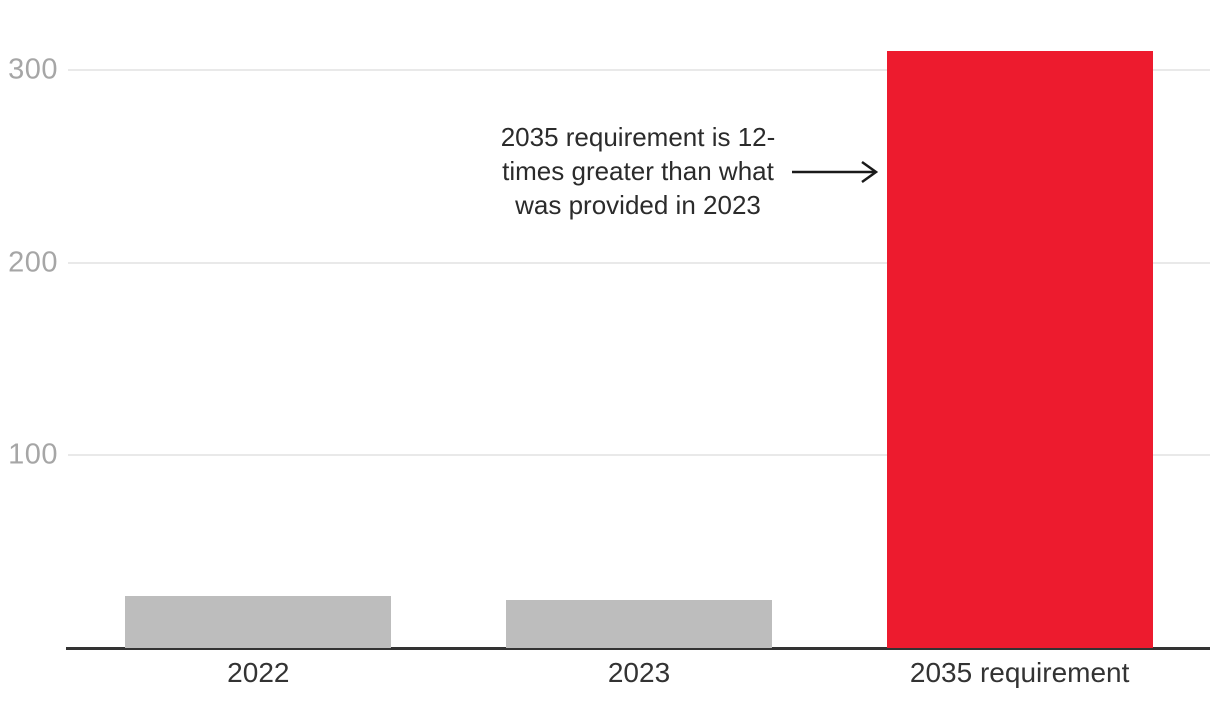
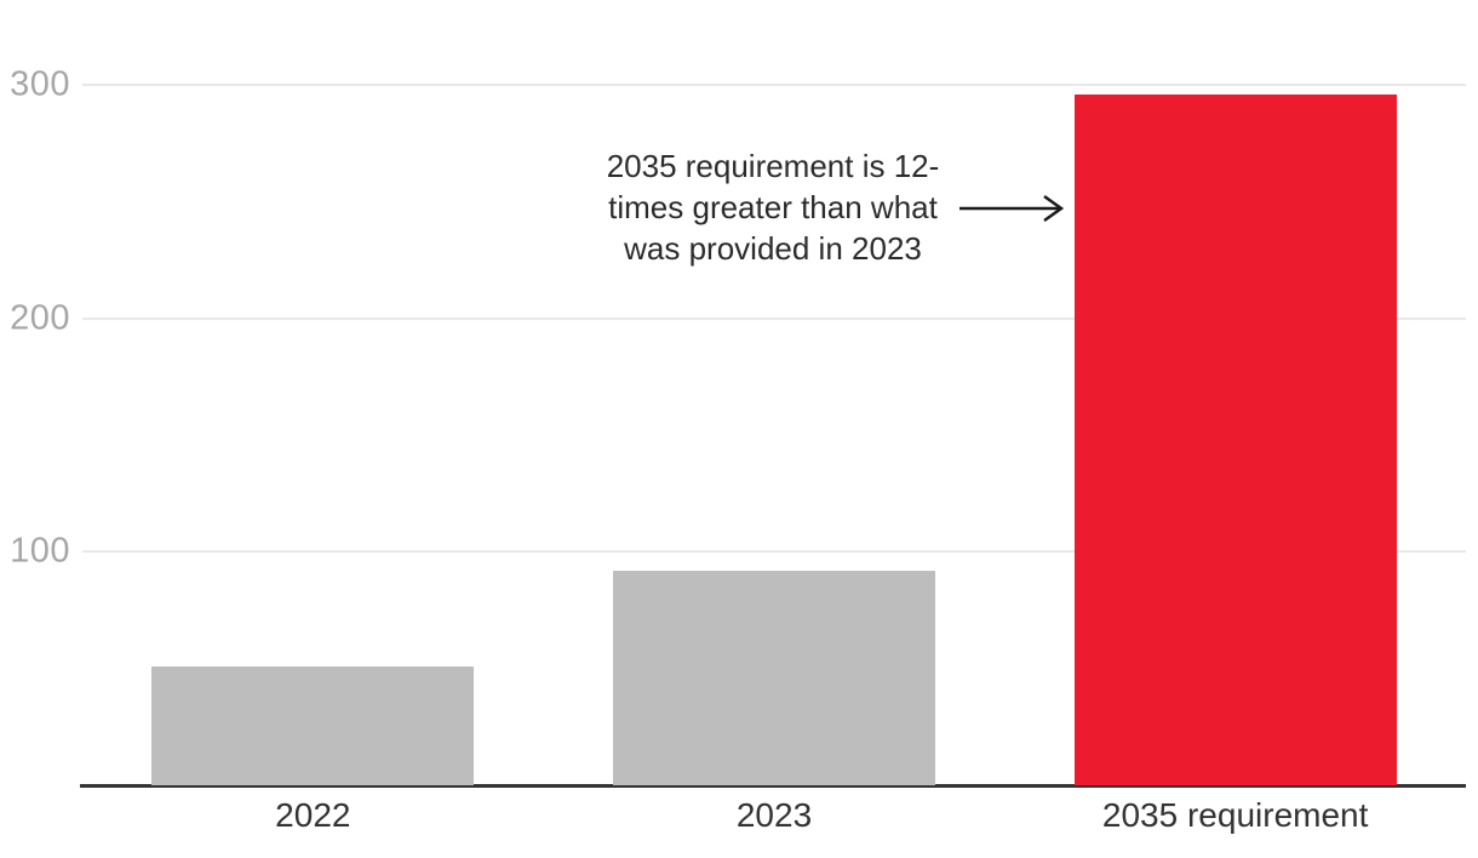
2022: 27 -> 51
2023: 25 -> 92
2035 requirement: 310 -> 296
